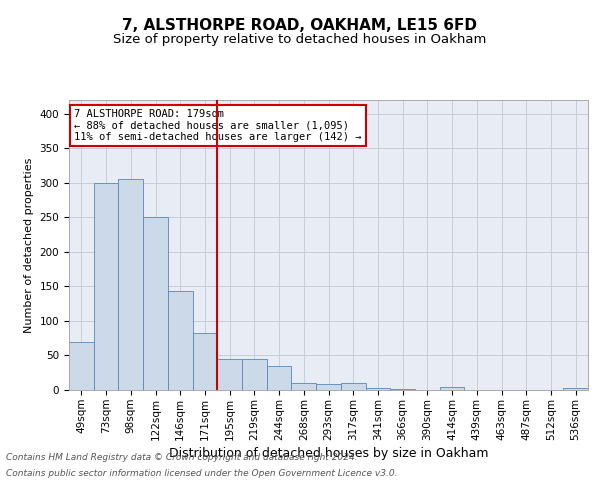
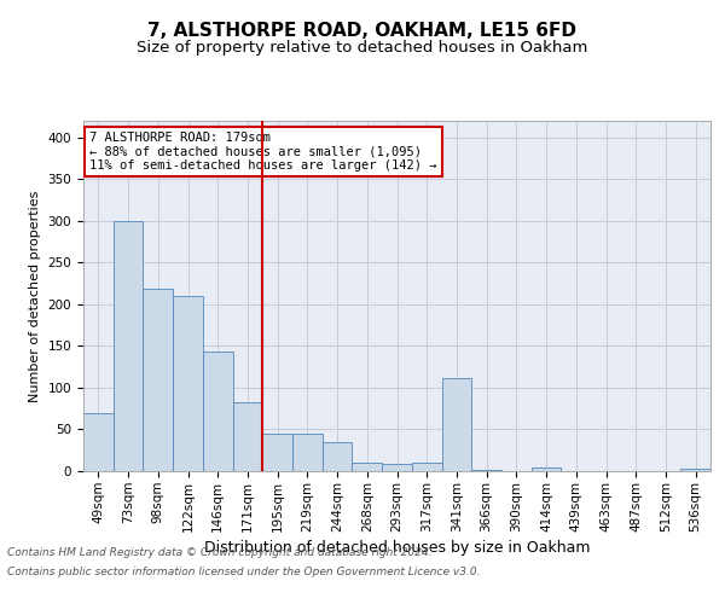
98sqm: 305 -> 218
122sqm: 250 -> 210
341sqm: 3 -> 112
